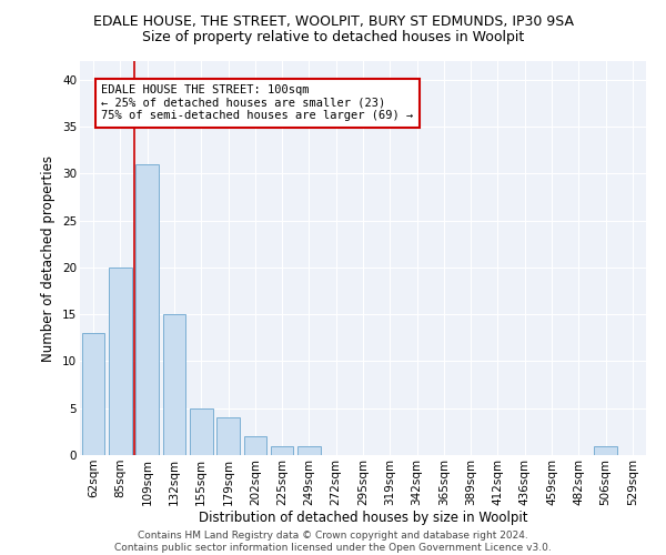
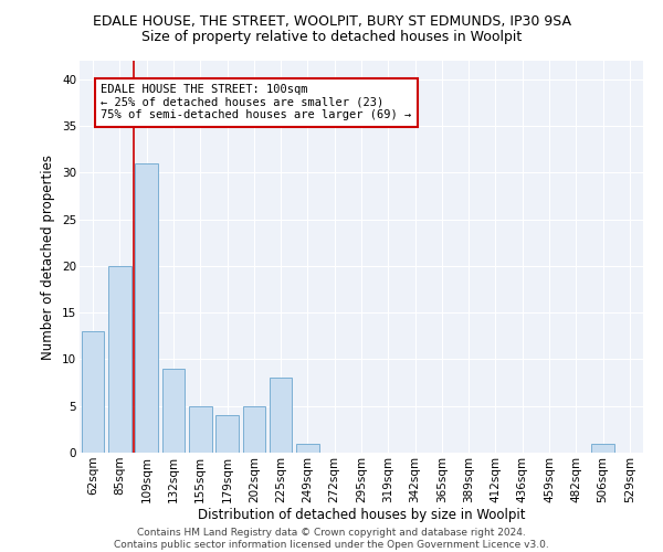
132sqm: 15 -> 9
202sqm: 2 -> 5
225sqm: 1 -> 8
